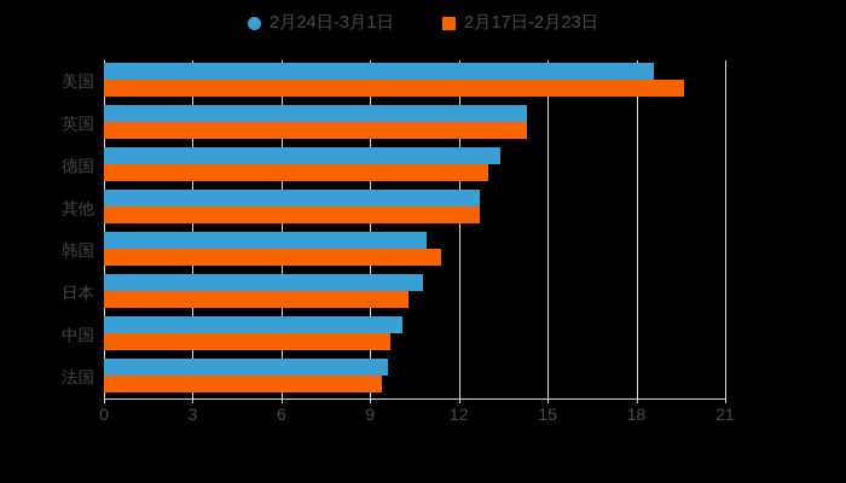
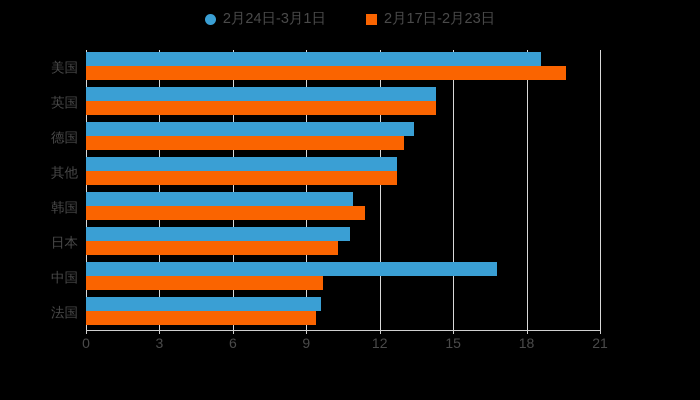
2月24日-3月1日/中国: 10.1 -> 16.8
